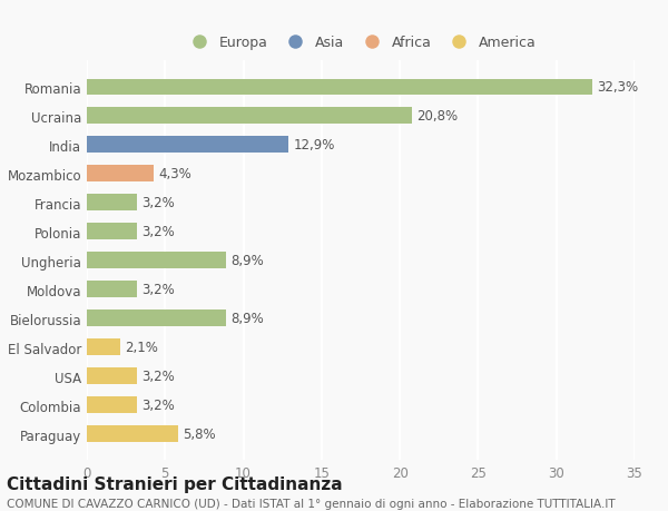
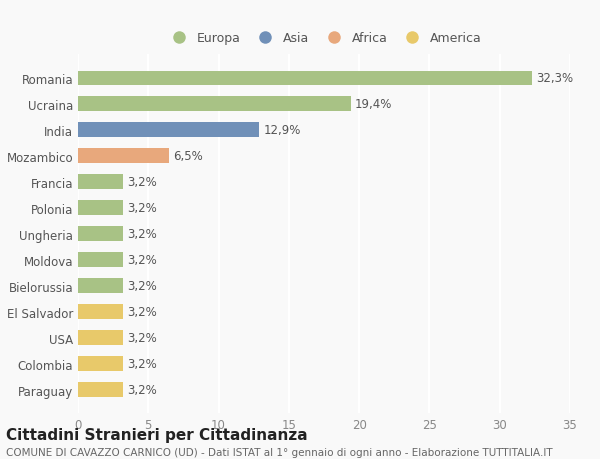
Ucraina: 20,8% -> 19,4%
Mozambico: 4,3% -> 6,5%
Ungheria: 8,9% -> 3,2%
Bielorussia: 8,9% -> 3,2%
El Salvador: 2,1% -> 3,2%
Paraguay: 5,8% -> 3,2%
